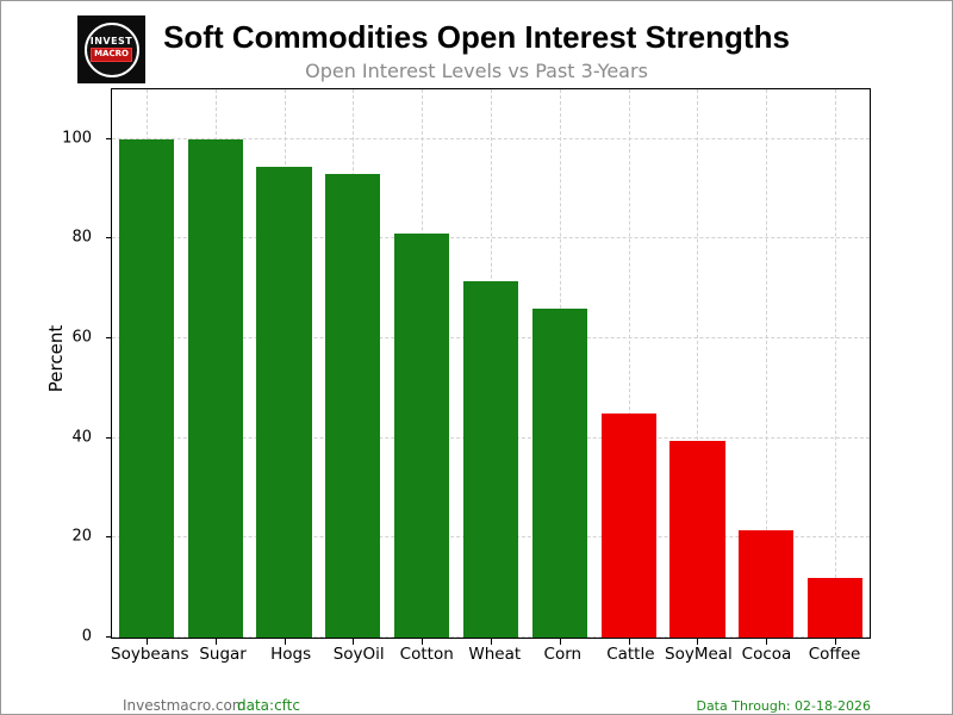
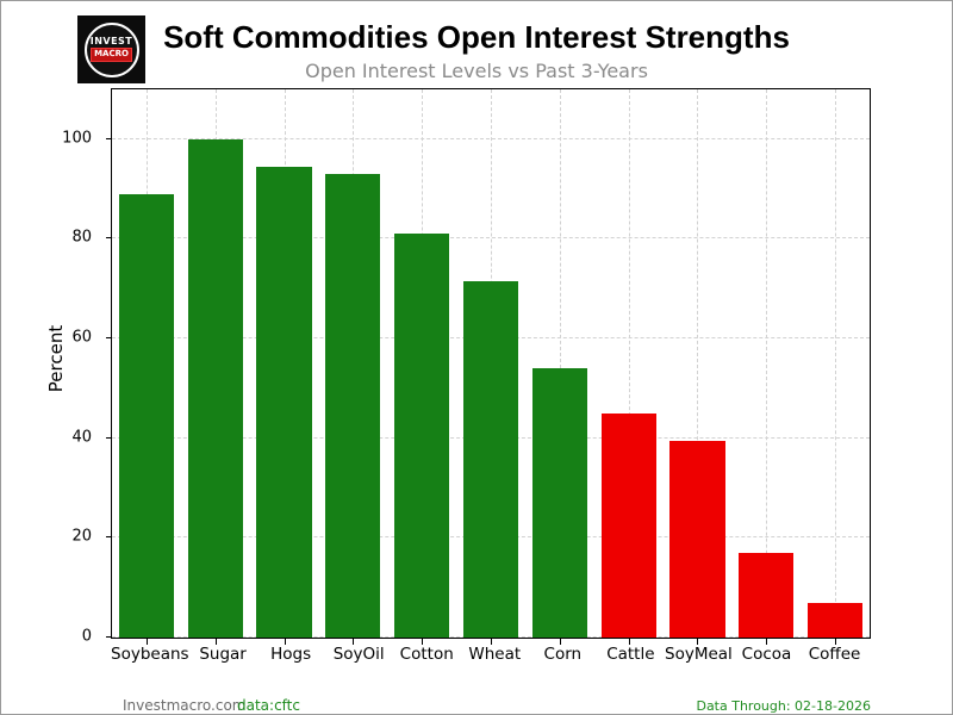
Soybeans: 100 -> 89
Corn: 66 -> 54
Cocoa: 22 -> 17
Coffee: 12 -> 7
